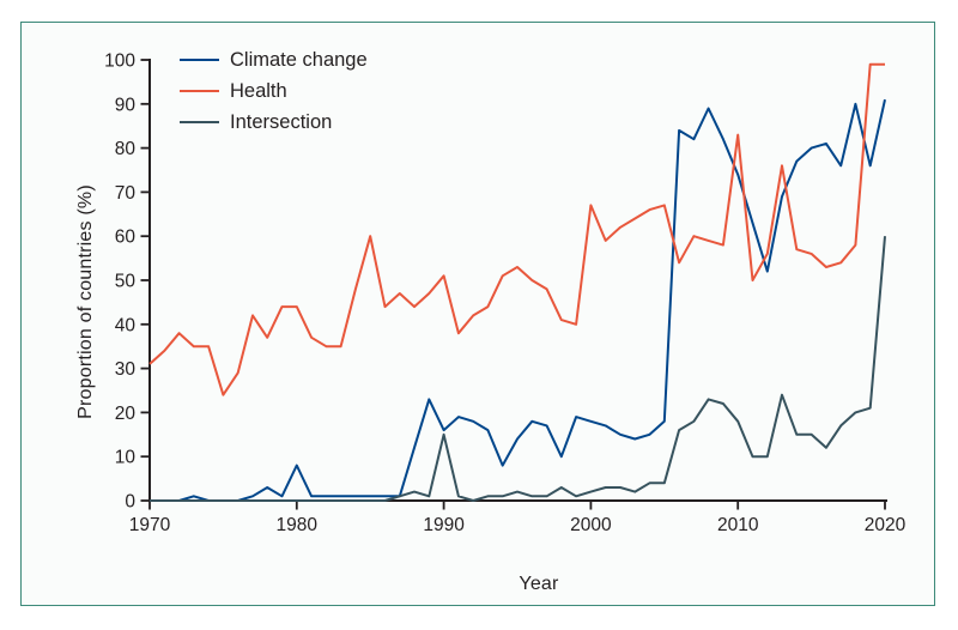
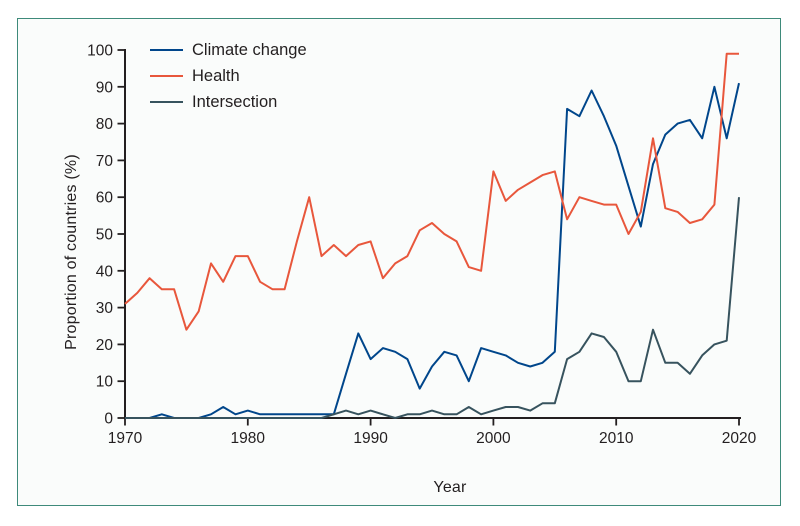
Climate change/1980: 8 -> 2
Health/1990: 51 -> 48
Intersection/1990: 15 -> 2
Health/2010: 83 -> 58
